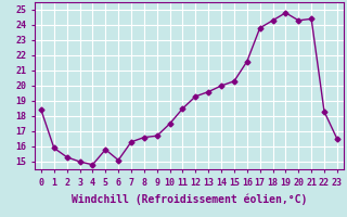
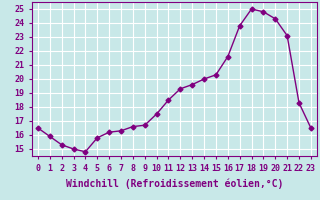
0: 18.4 -> 16.5
6: 15.1 -> 16.2
18: 24.3 -> 25.0
21: 24.4 -> 23.1
